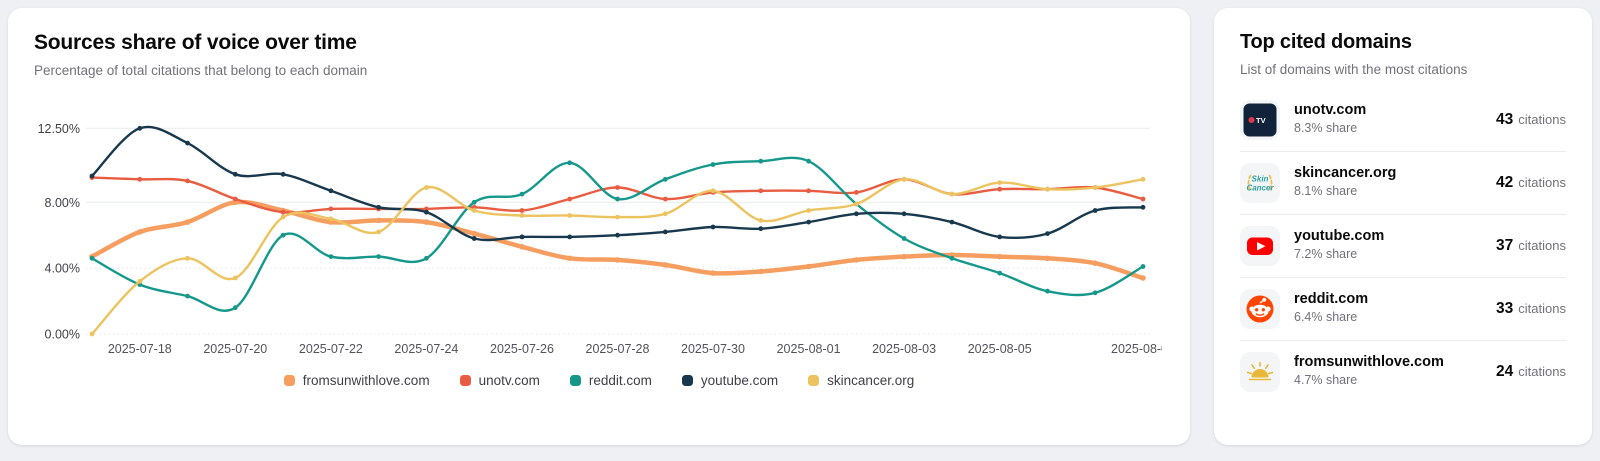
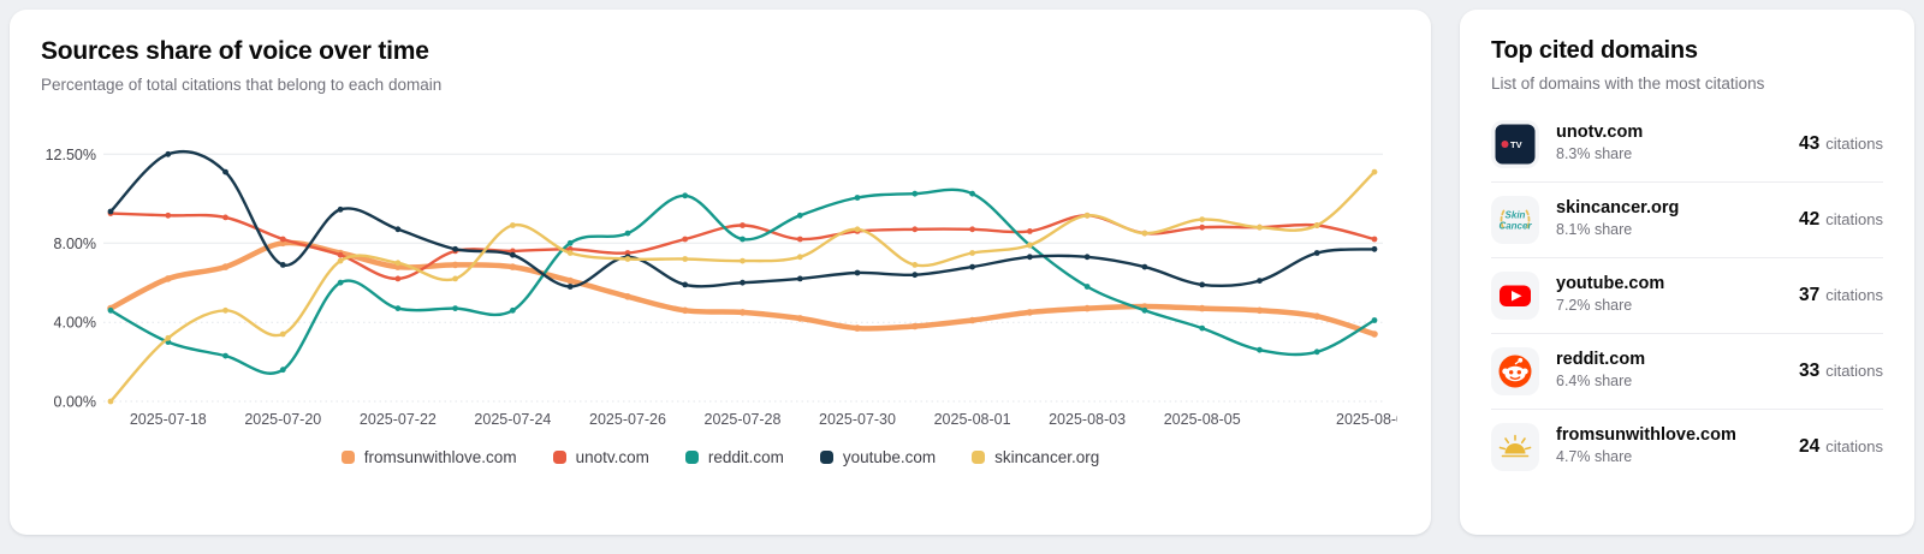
youtube.com/2025-07-20: 9.7% -> 6.9%
unotv.com/2025-07-22: 7.6% -> 6.2%
youtube.com/2025-07-26: 5.9% -> 7.3%
skincancer.org/2025-08-08: 9.4% -> 11.6%
